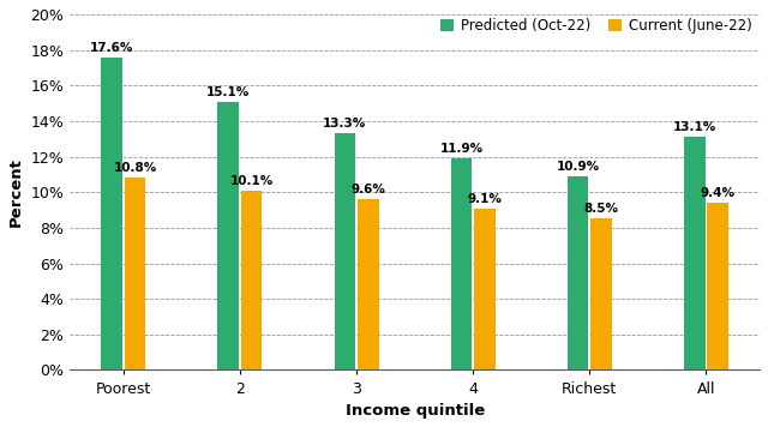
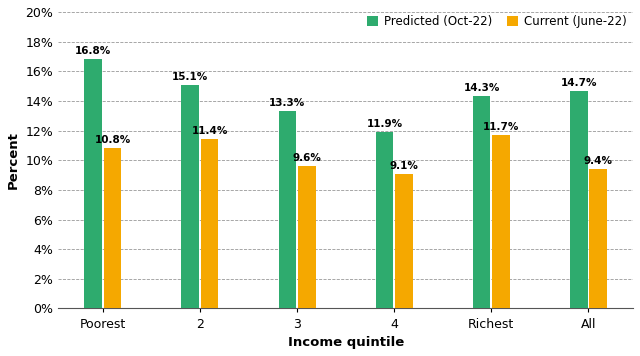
Predicted (Oct-22)/Poorest: 17.6% -> 16.8%
Current (June-22)/2: 10.1% -> 11.4%
Predicted (Oct-22)/Richest: 10.9% -> 14.3%
Current (June-22)/Richest: 8.5% -> 11.7%
Predicted (Oct-22)/All: 13.1% -> 14.7%
